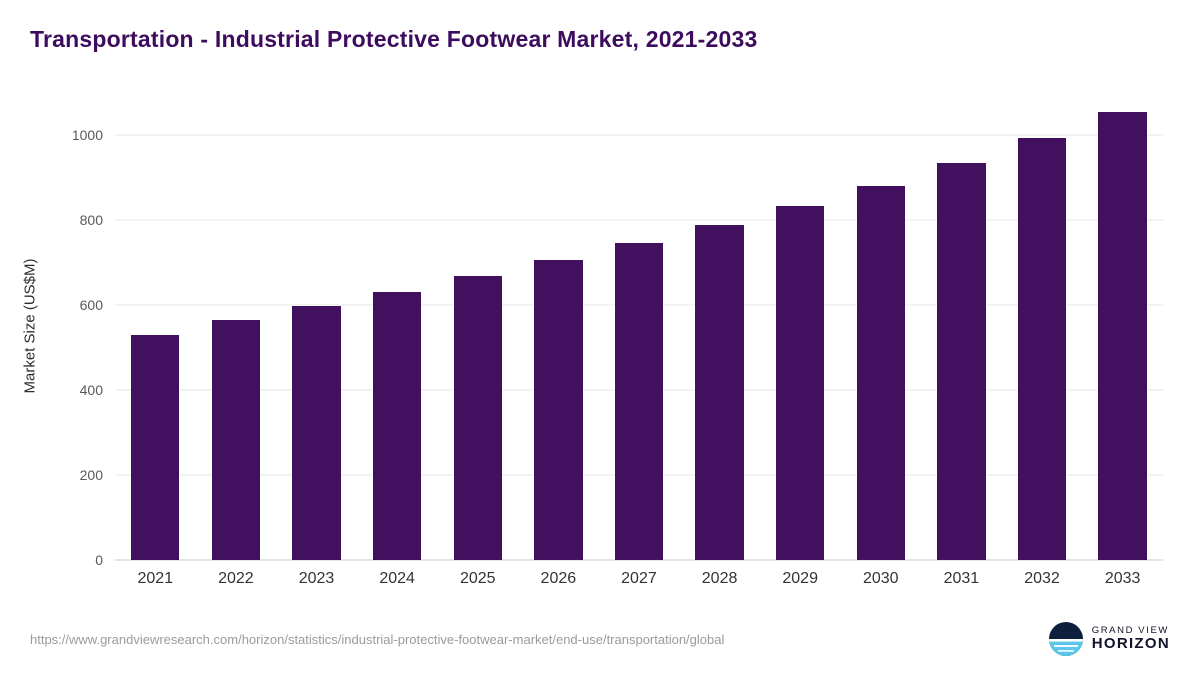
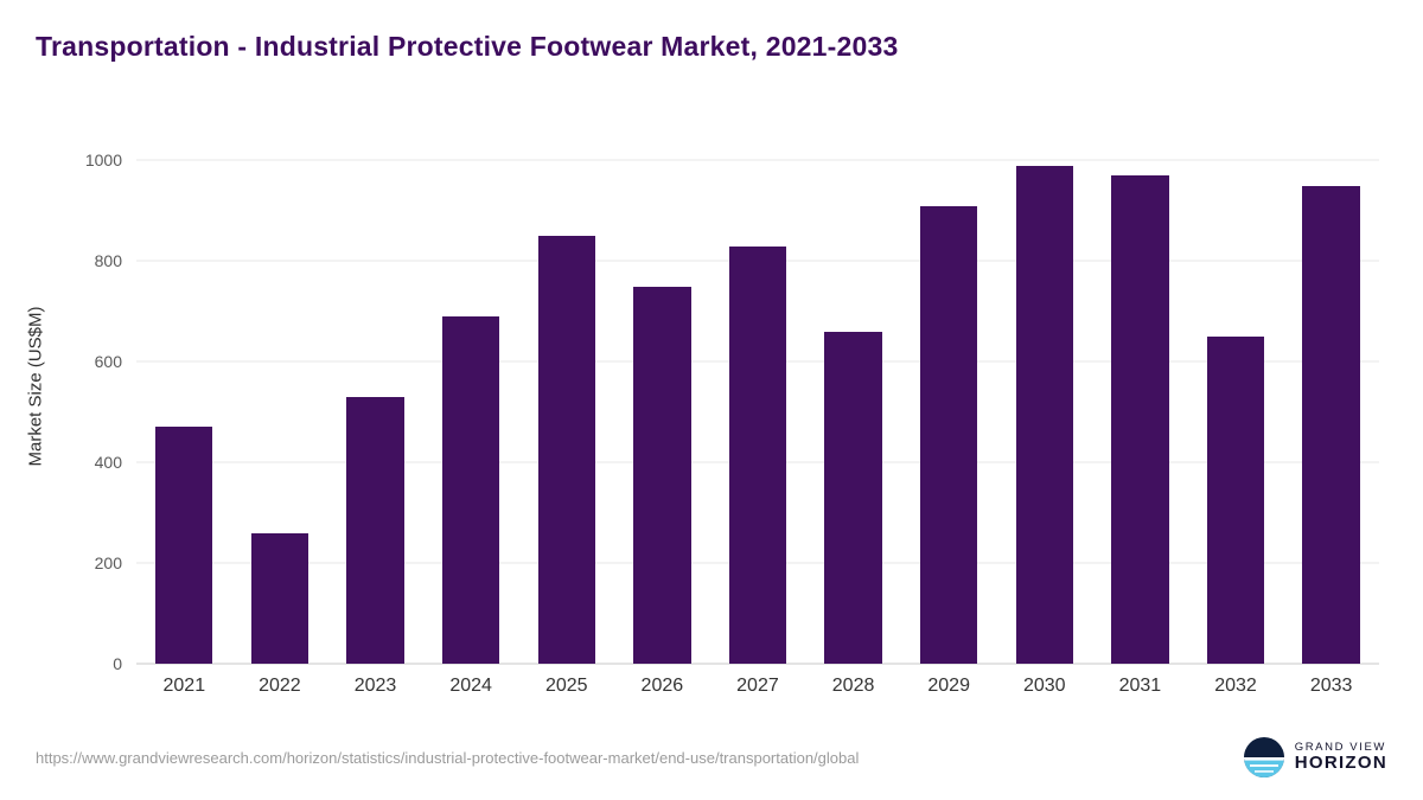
2021: 530 -> 470
2022: 560 -> 260
2023: 600 -> 530
2024: 630 -> 690
2025: 670 -> 850
2026: 710 -> 750
2027: 750 -> 830
2028: 790 -> 660
2029: 830 -> 910
2030: 880 -> 990
2031: 940 -> 970
2032: 990 -> 650
2033: 1060 -> 950
